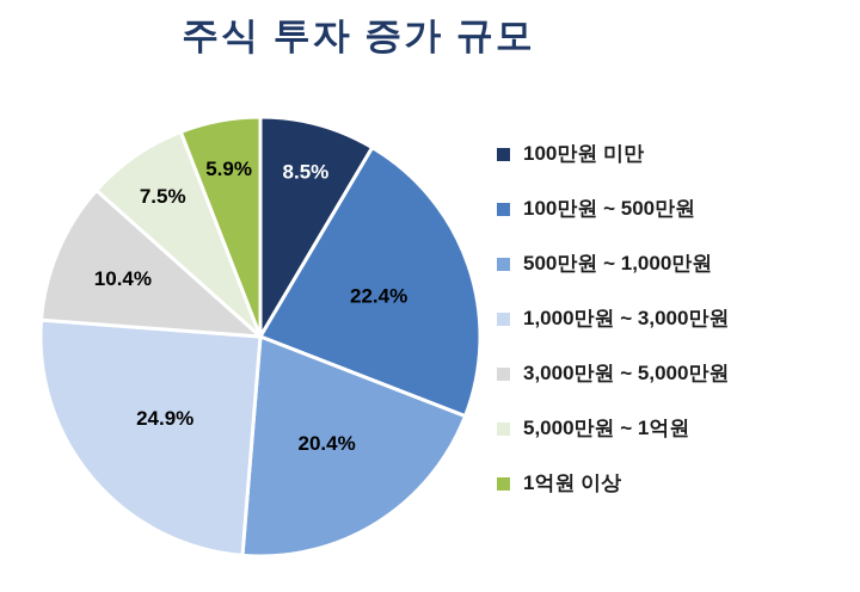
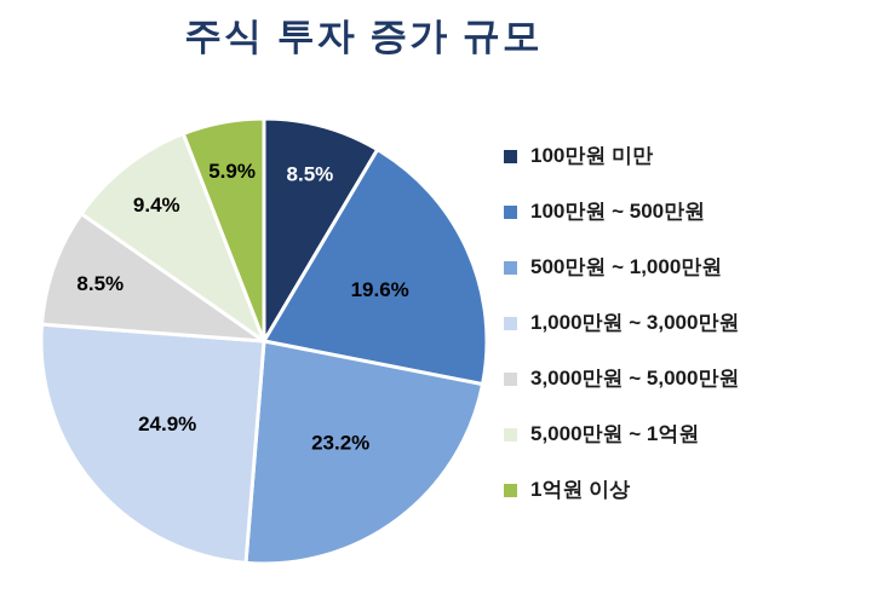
100만원 ~ 500만원: 22.4% -> 19.6%
500만원 ~ 1,000만원: 20.4% -> 23.2%
3,000만원 ~ 5,000만원: 10.4% -> 8.5%
5,000만원 ~ 1억원: 7.5% -> 9.4%
